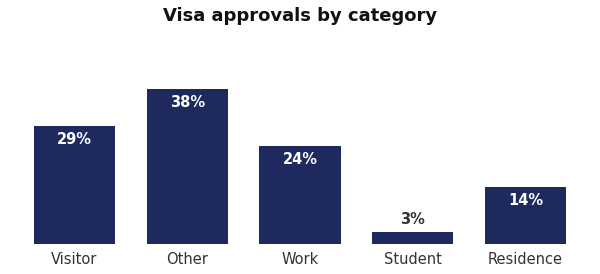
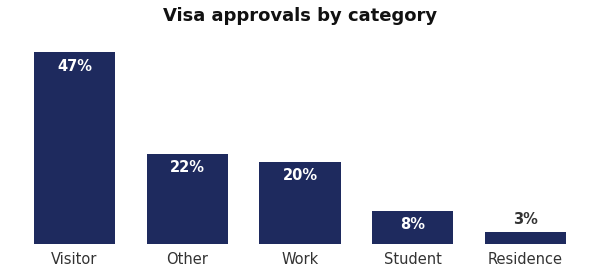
Visitor: 29% -> 47%
Other: 38% -> 22%
Work: 24% -> 20%
Student: 3% -> 8%
Residence: 14% -> 3%
